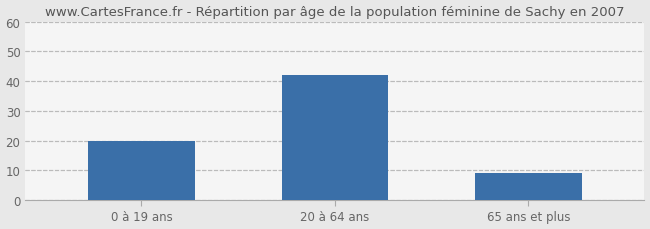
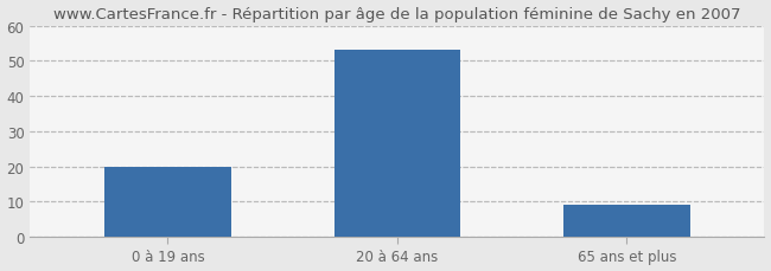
20 à 64 ans: 42 -> 53
